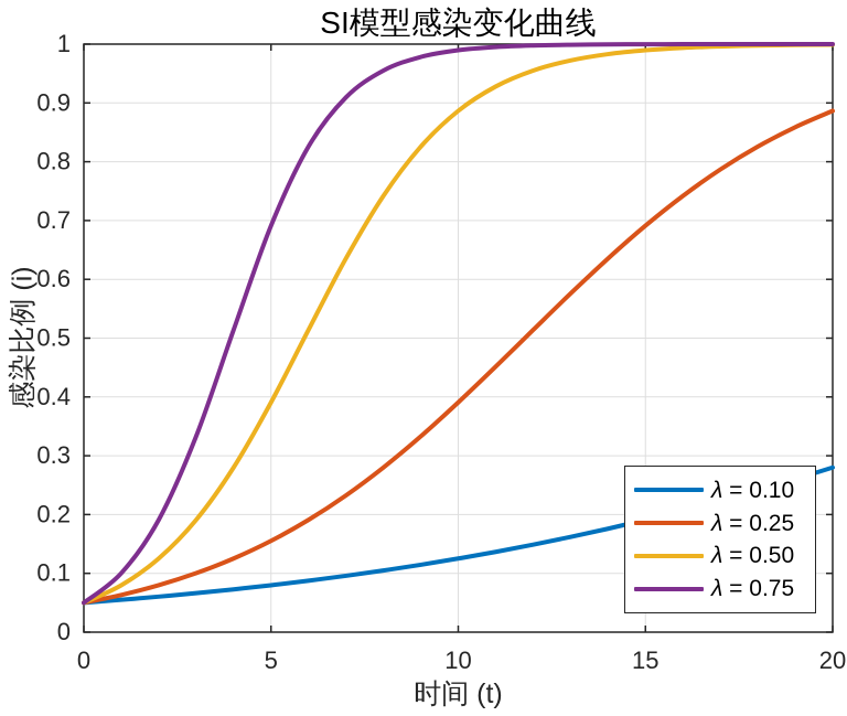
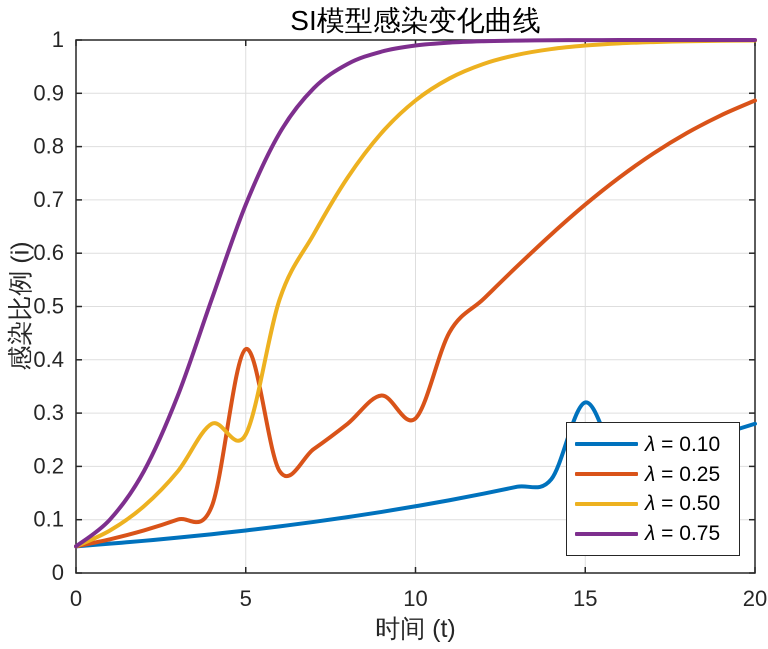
λ = 0.25/5: 0.16 -> 0.42
λ = 0.50/5: 0.39 -> 0.26
λ = 0.25/10: 0.39 -> 0.29
λ = 0.10/15: 0.19 -> 0.32
